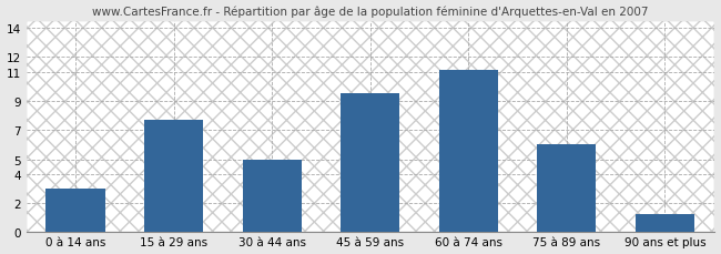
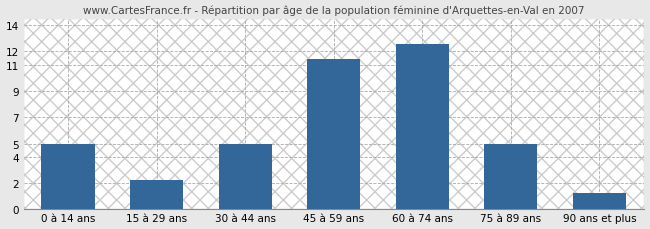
0 à 14 ans: 3.0 -> 5.0
15 à 29 ans: 7.7 -> 2.2
45 à 59 ans: 9.5 -> 11.4
60 à 74 ans: 11.1 -> 12.6
75 à 89 ans: 6.0 -> 5.0
